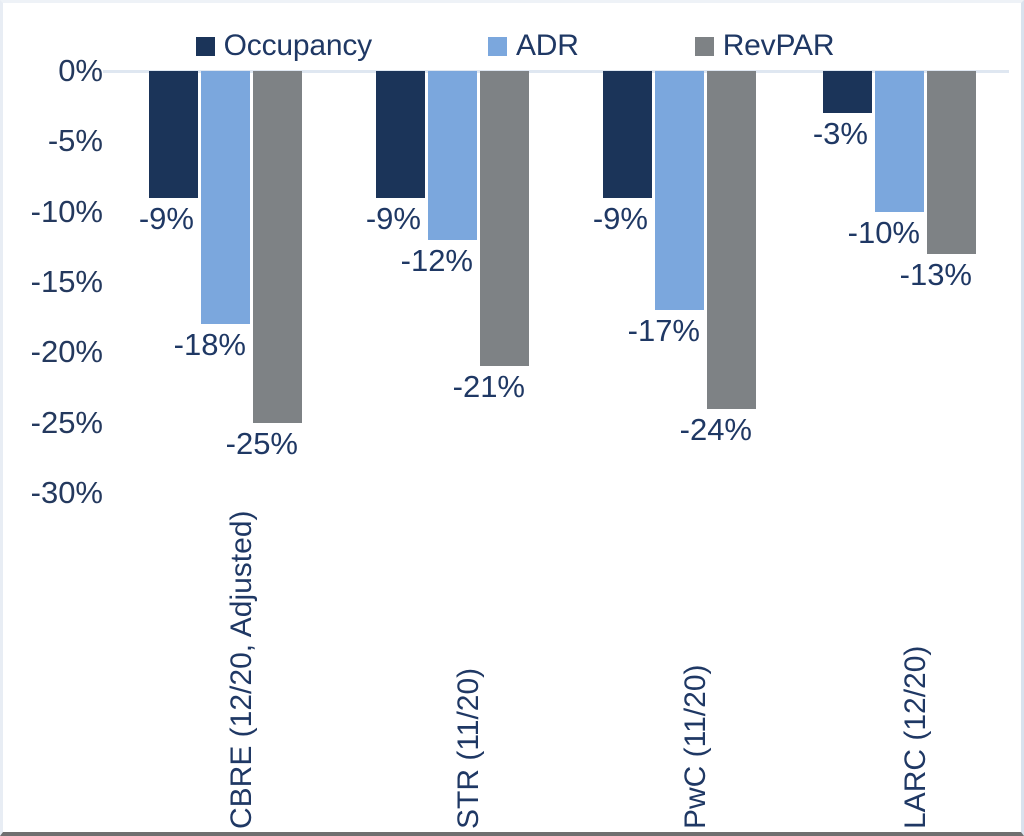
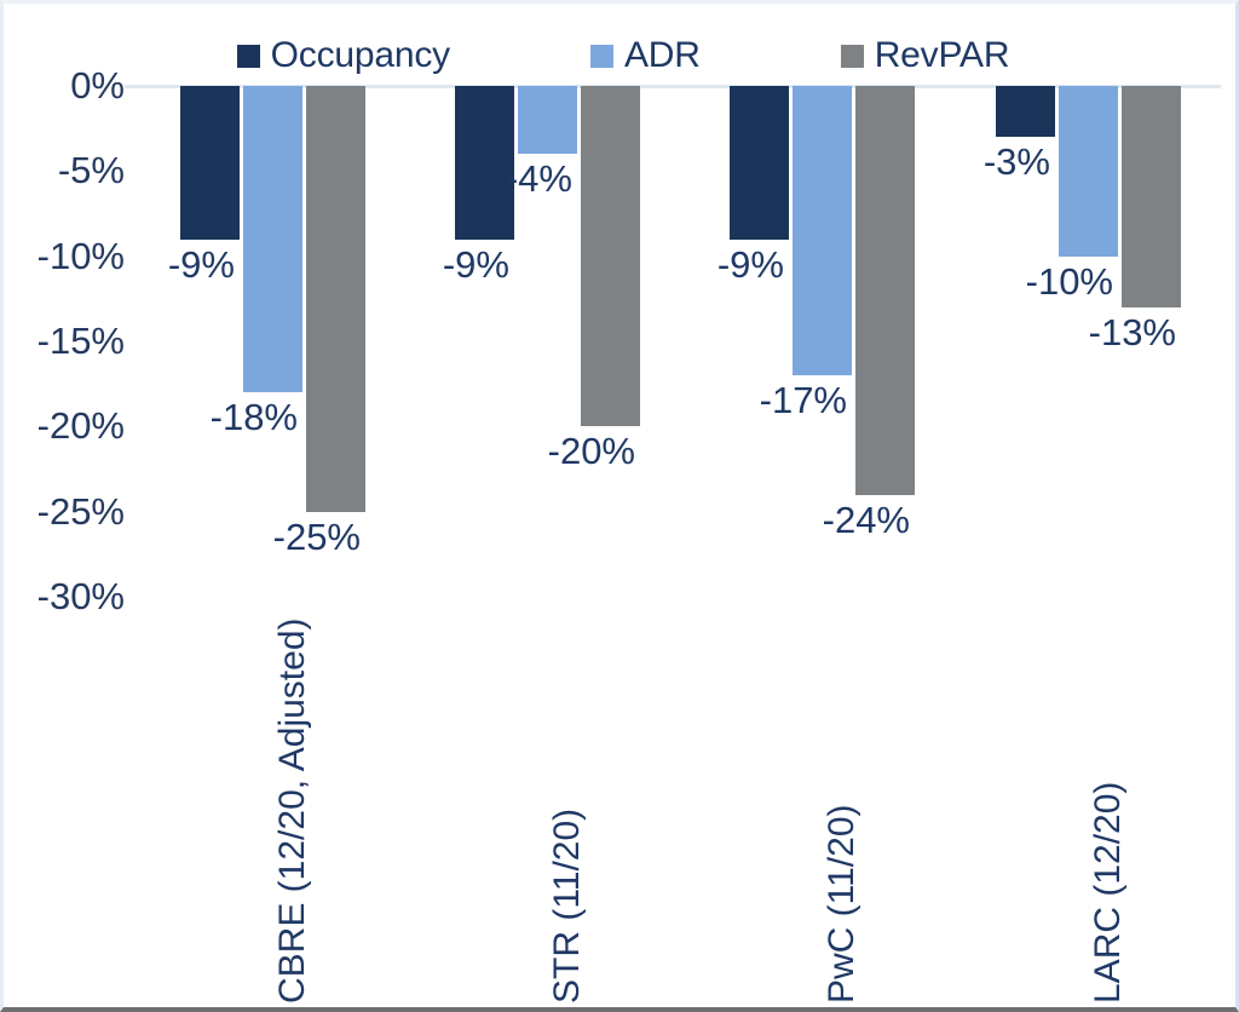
ADR/STR (11/20): -12% -> -4%
RevPAR/STR (11/20): -21% -> -20%
